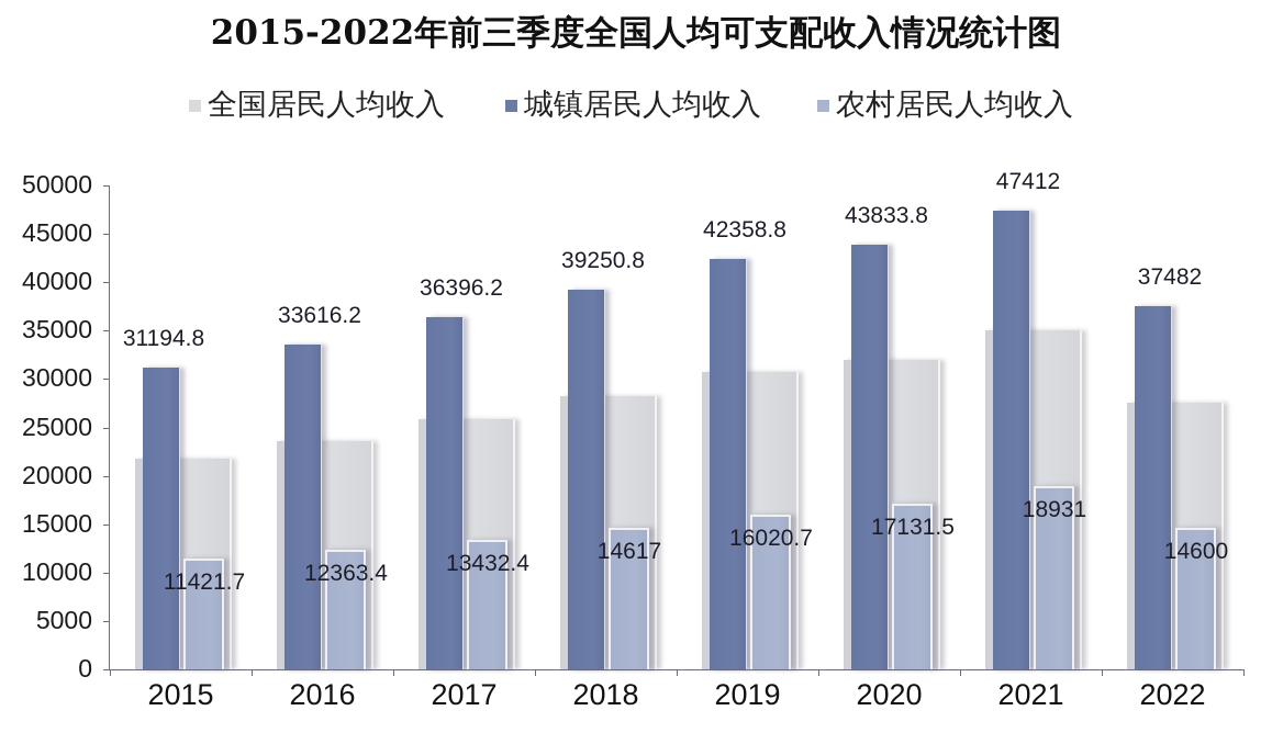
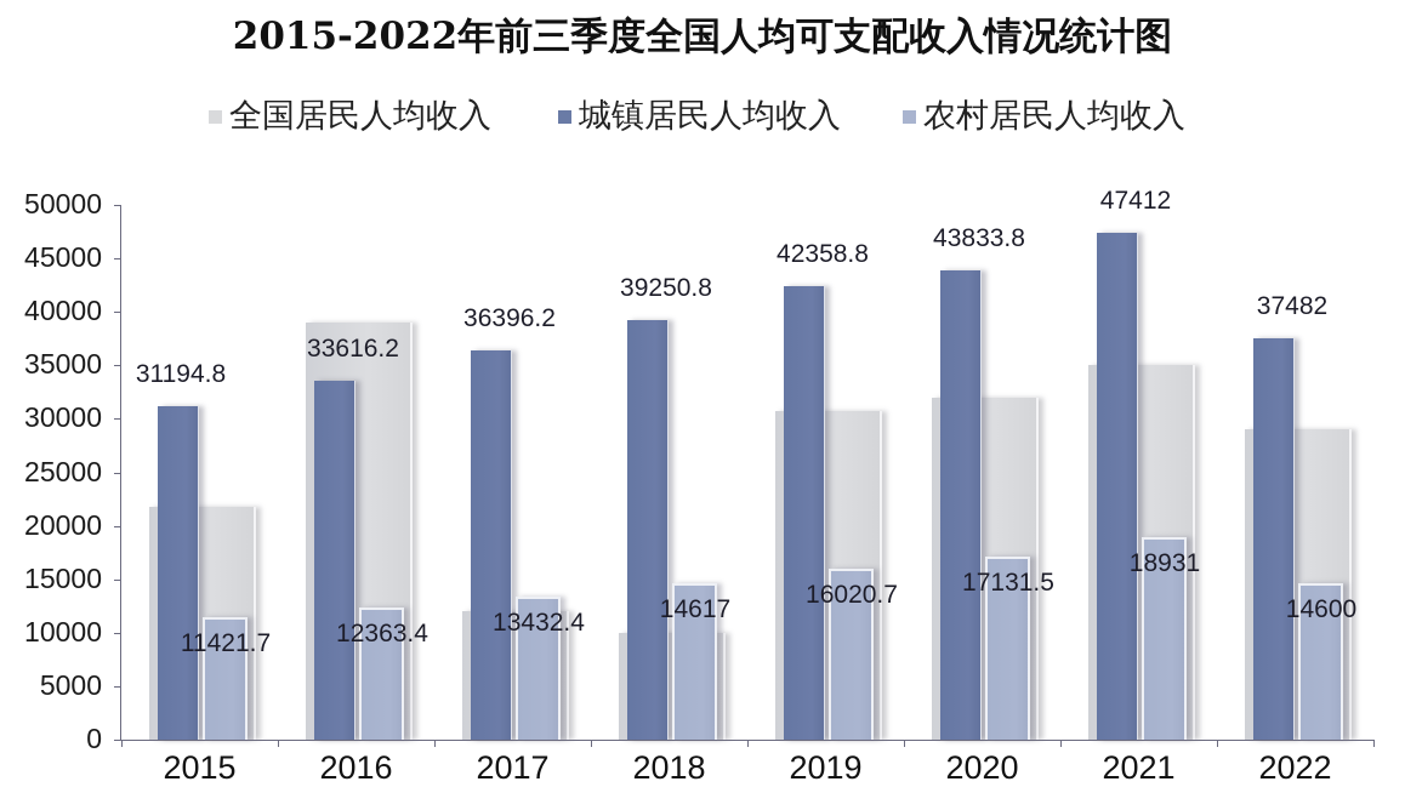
全国居民人均收入/2016: 24000 -> 39000
全国居民人均收入/2017: 26000 -> 12000
全国居民人均收入/2018: 28000 -> 10000
全国居民人均收入/2022: 28000 -> 29000
